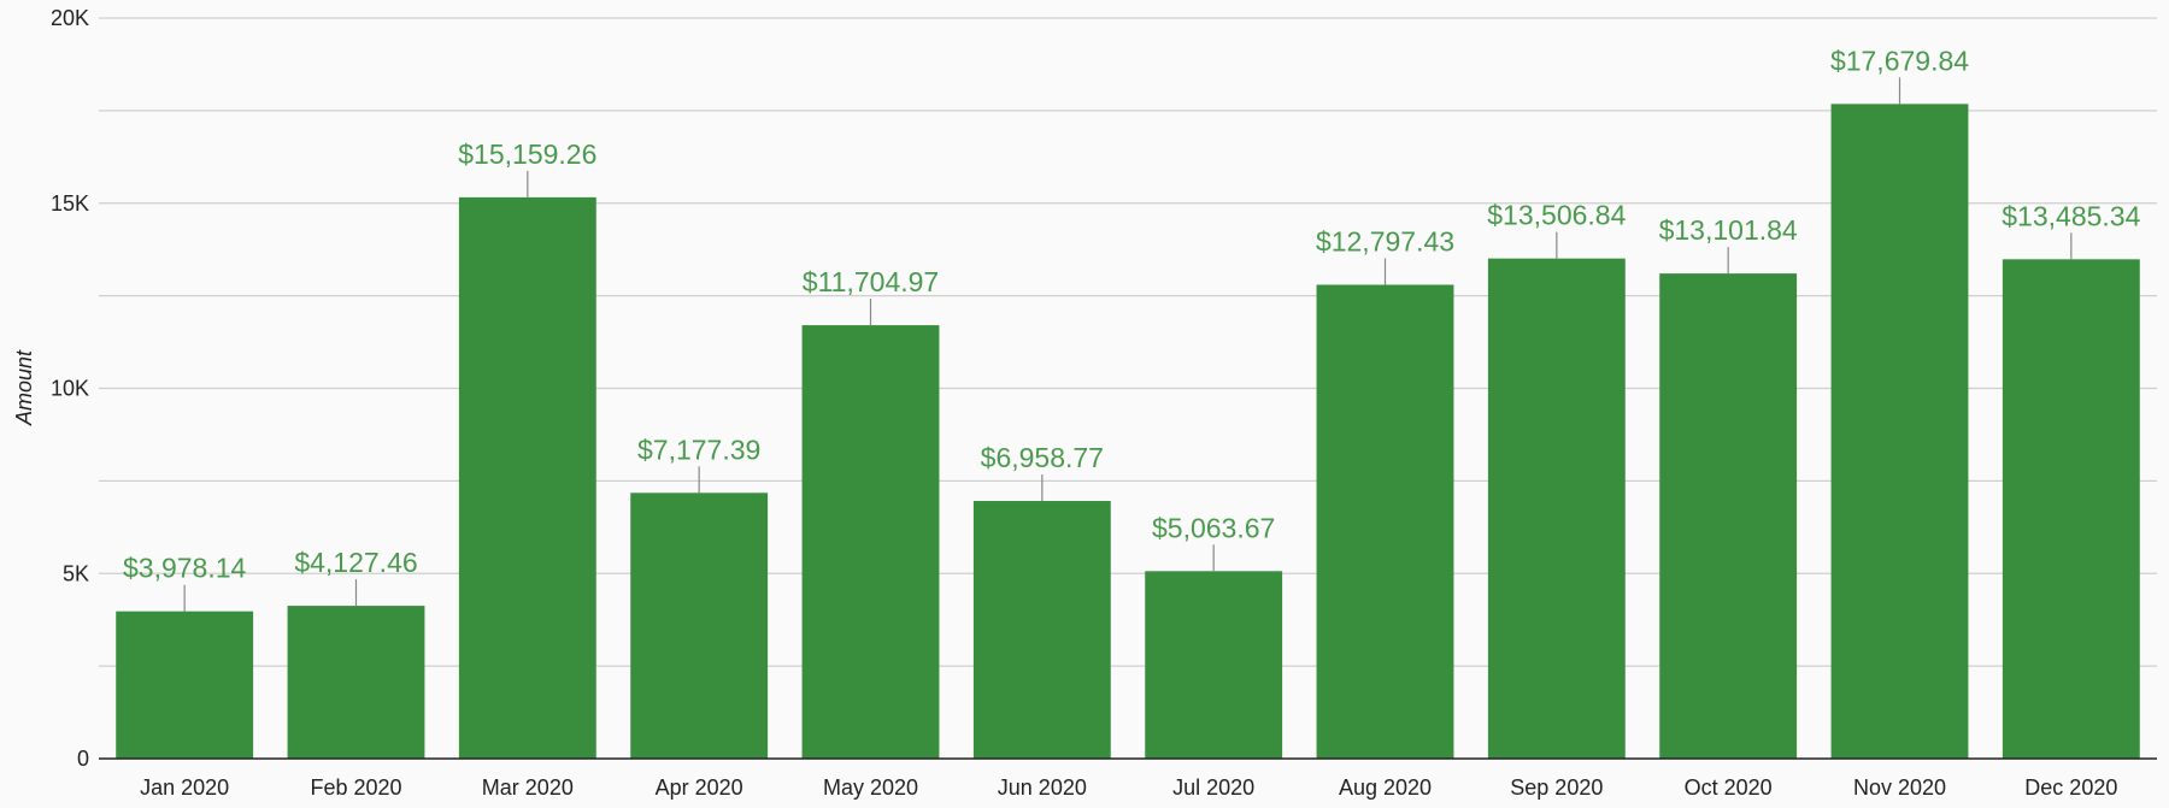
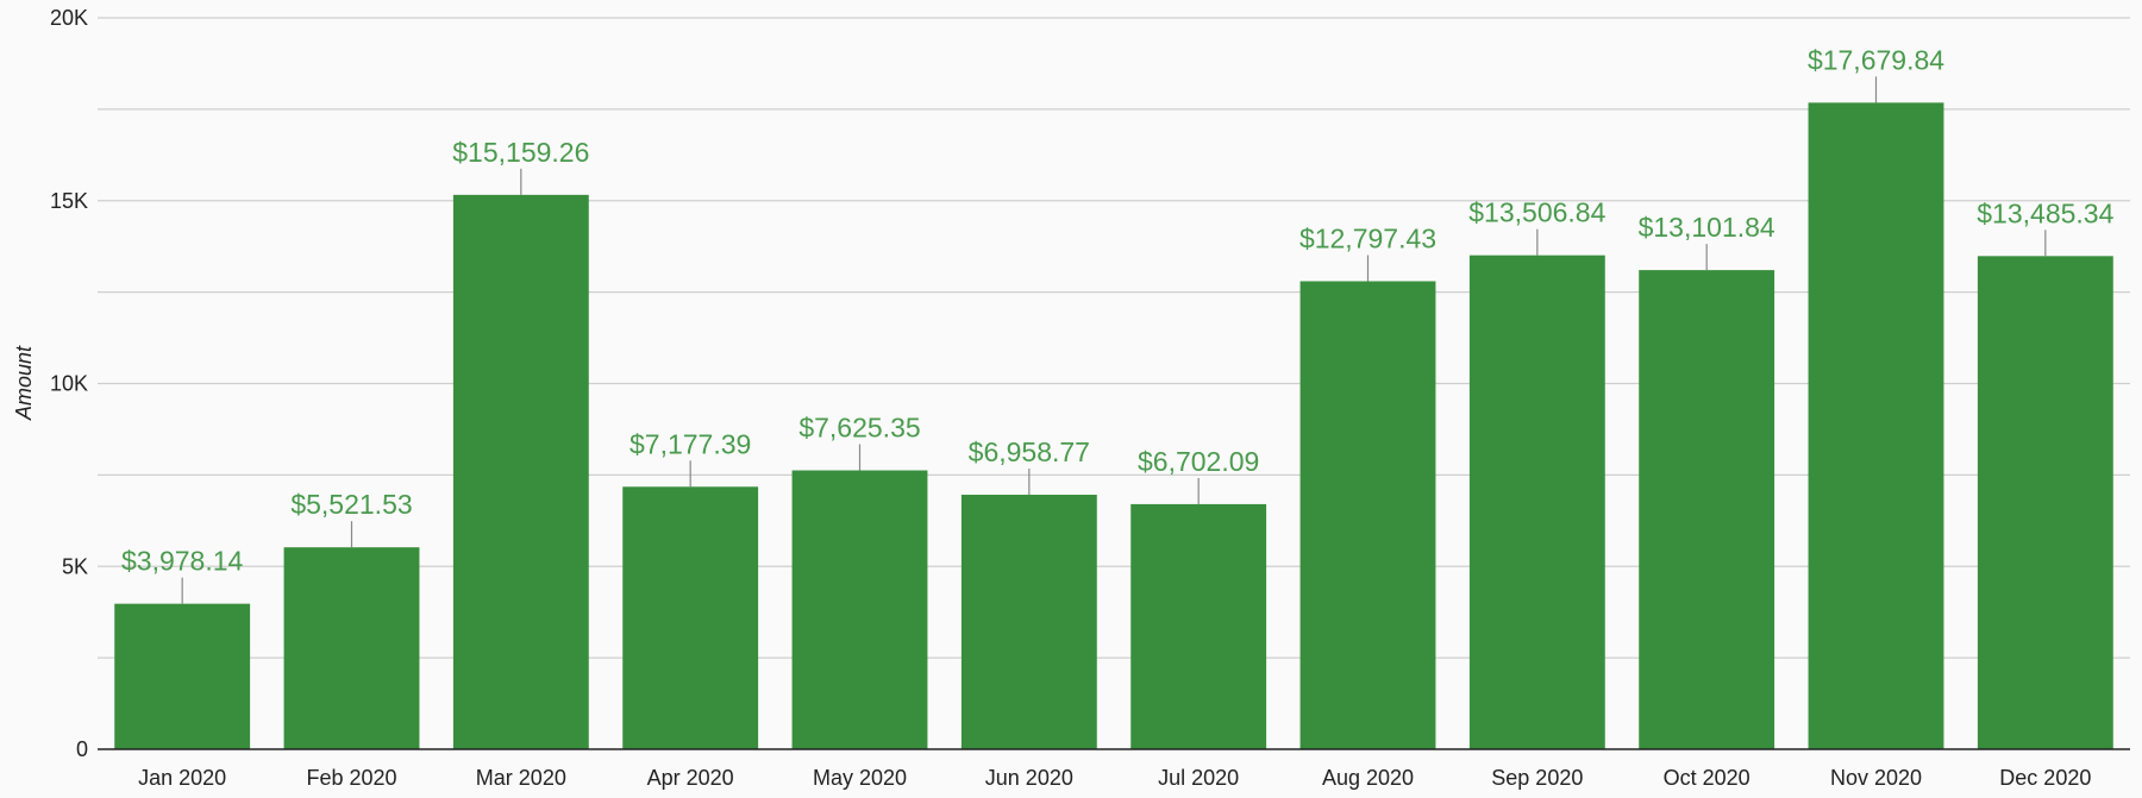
Feb 2020: $4,127.46 -> $5,521.53
May 2020: $11,704.97 -> $7,625.35
Jul 2020: $5,063.67 -> $6,702.09
